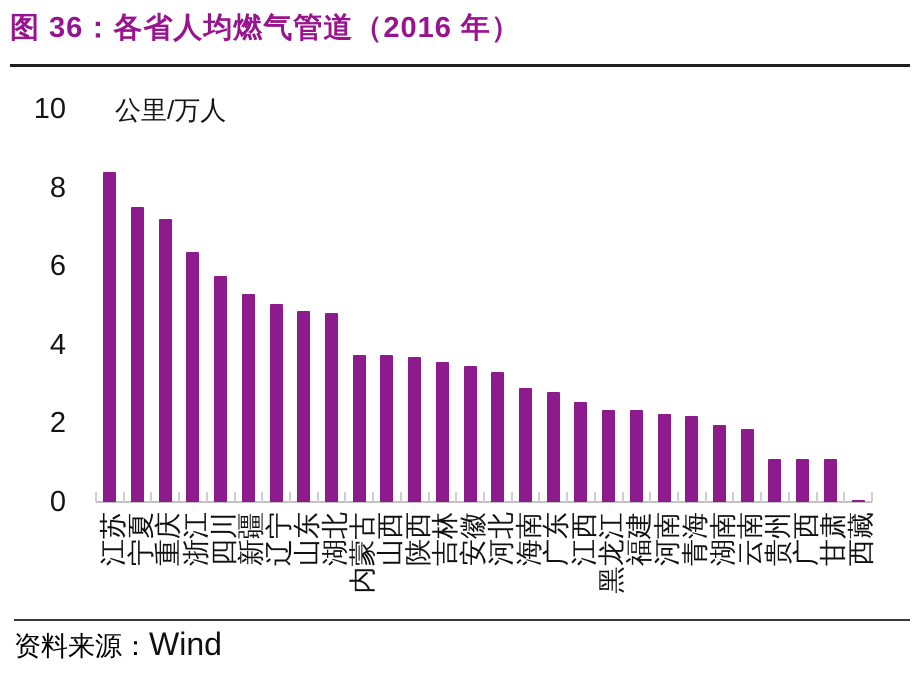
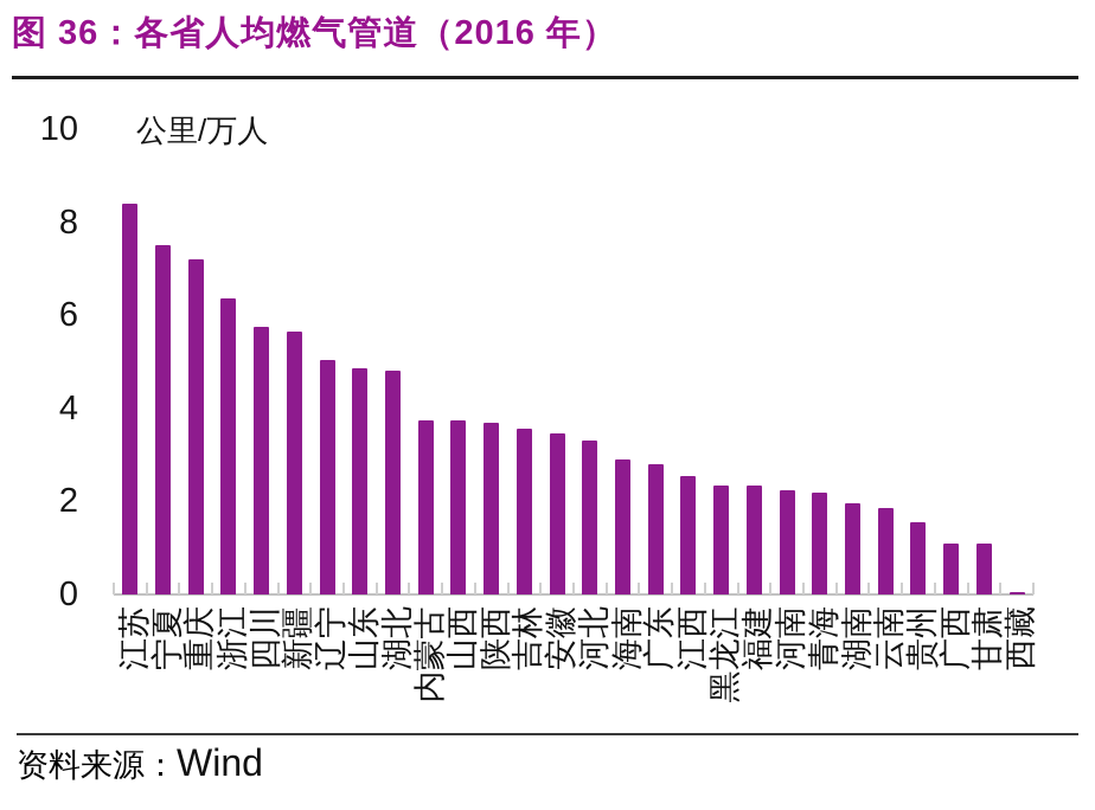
新疆: 5.3 -> 5.7
贵州: 1.1 -> 1.6
